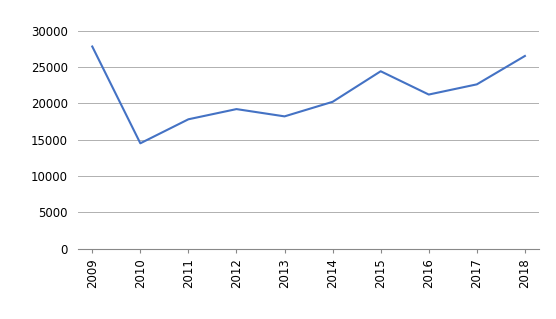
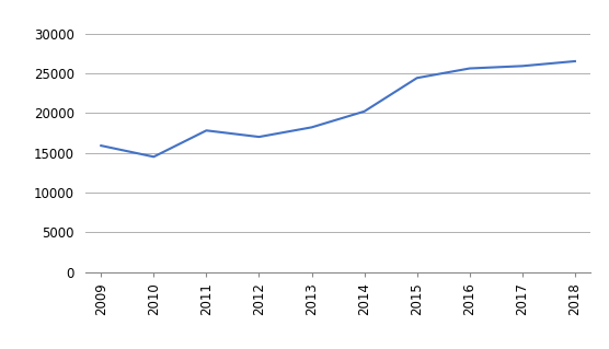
2009: 27800 -> 15900
2012: 19200 -> 17000
2016: 21200 -> 25600
2017: 22600 -> 25900
